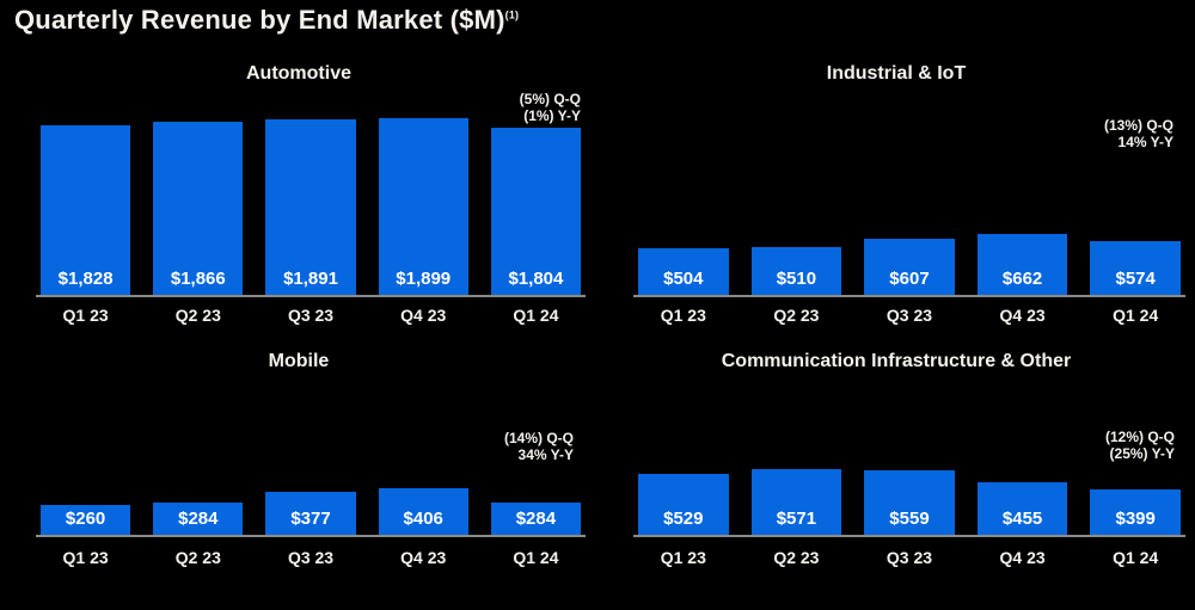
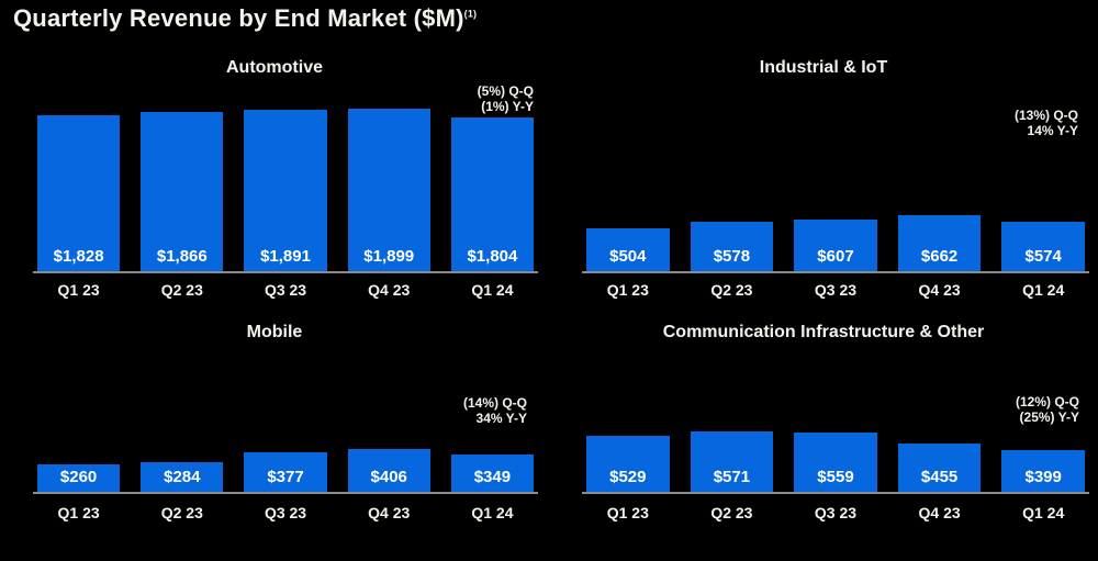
Industrial & IoT/Q2 23: $510 -> $578
Mobile/Q1 24: $284 -> $349
